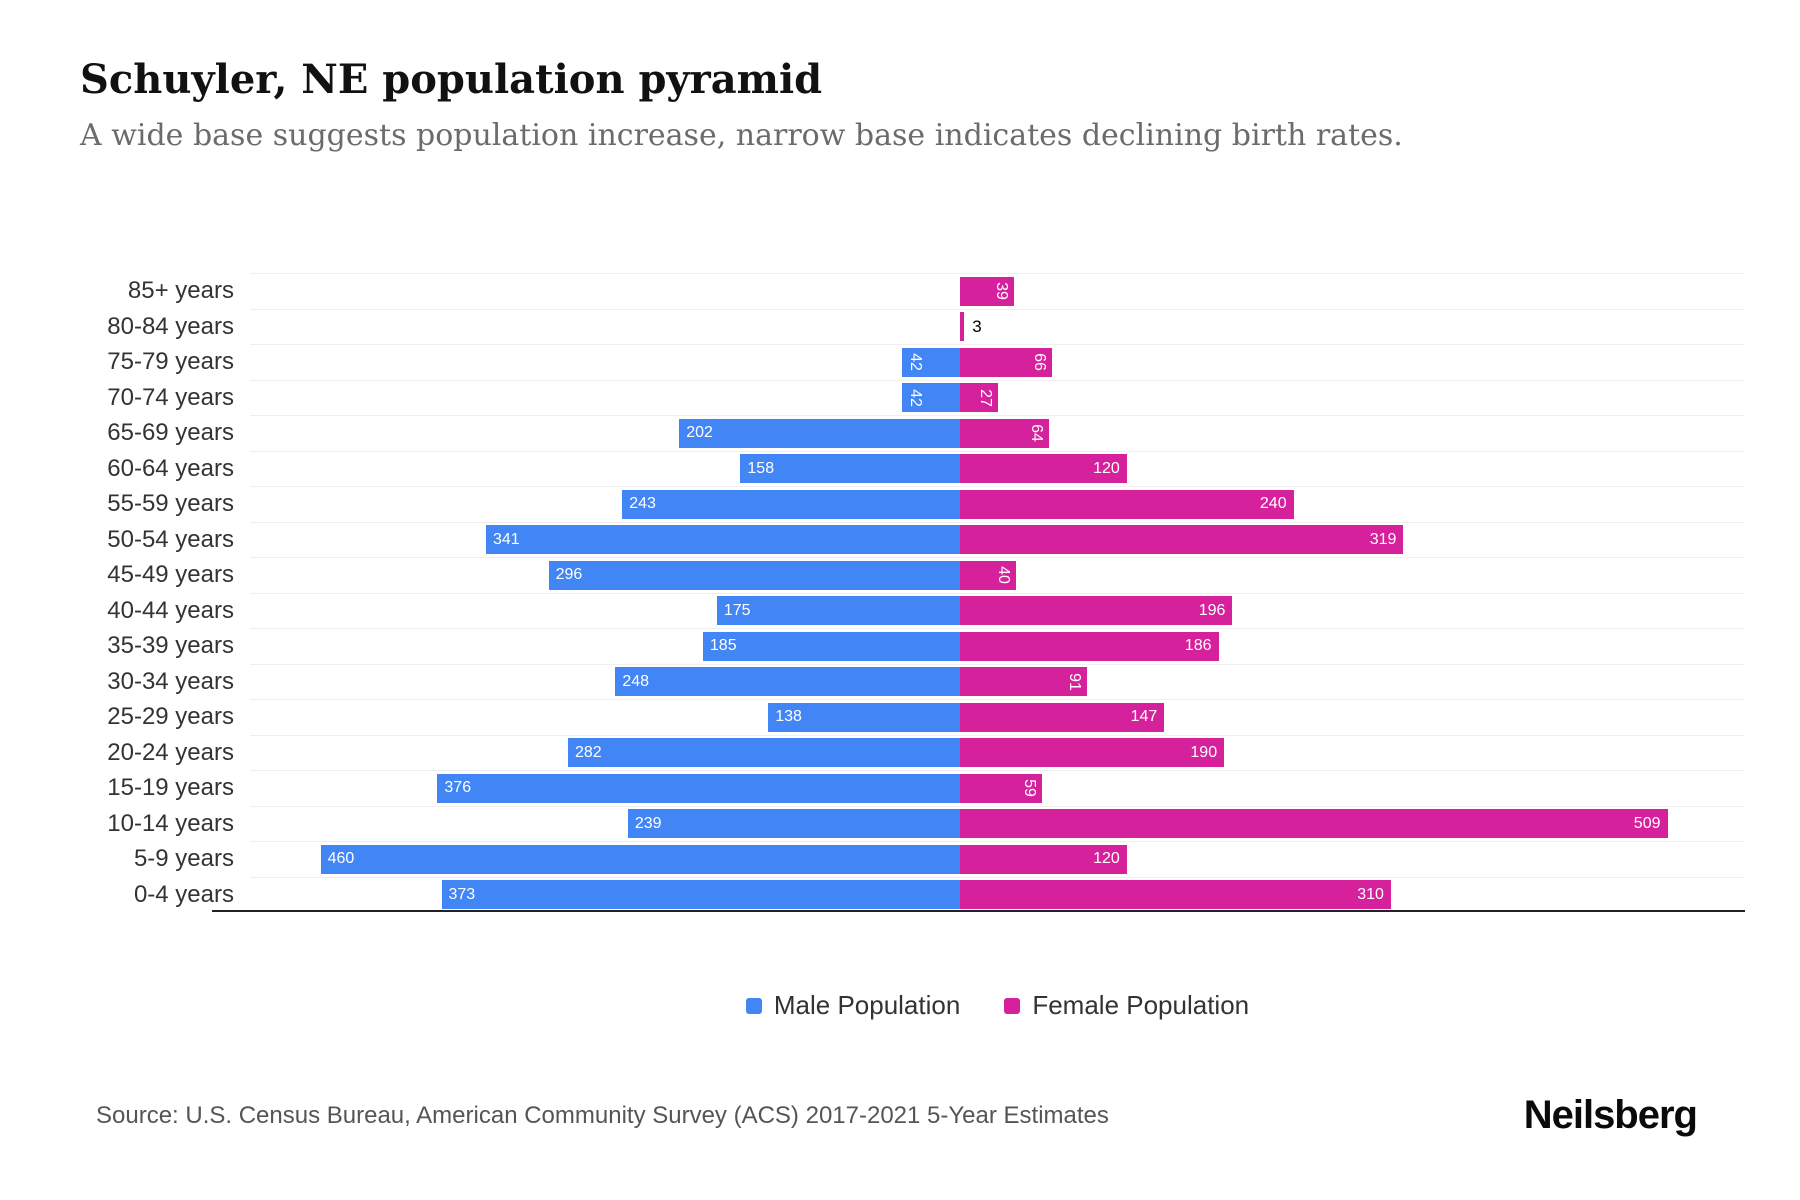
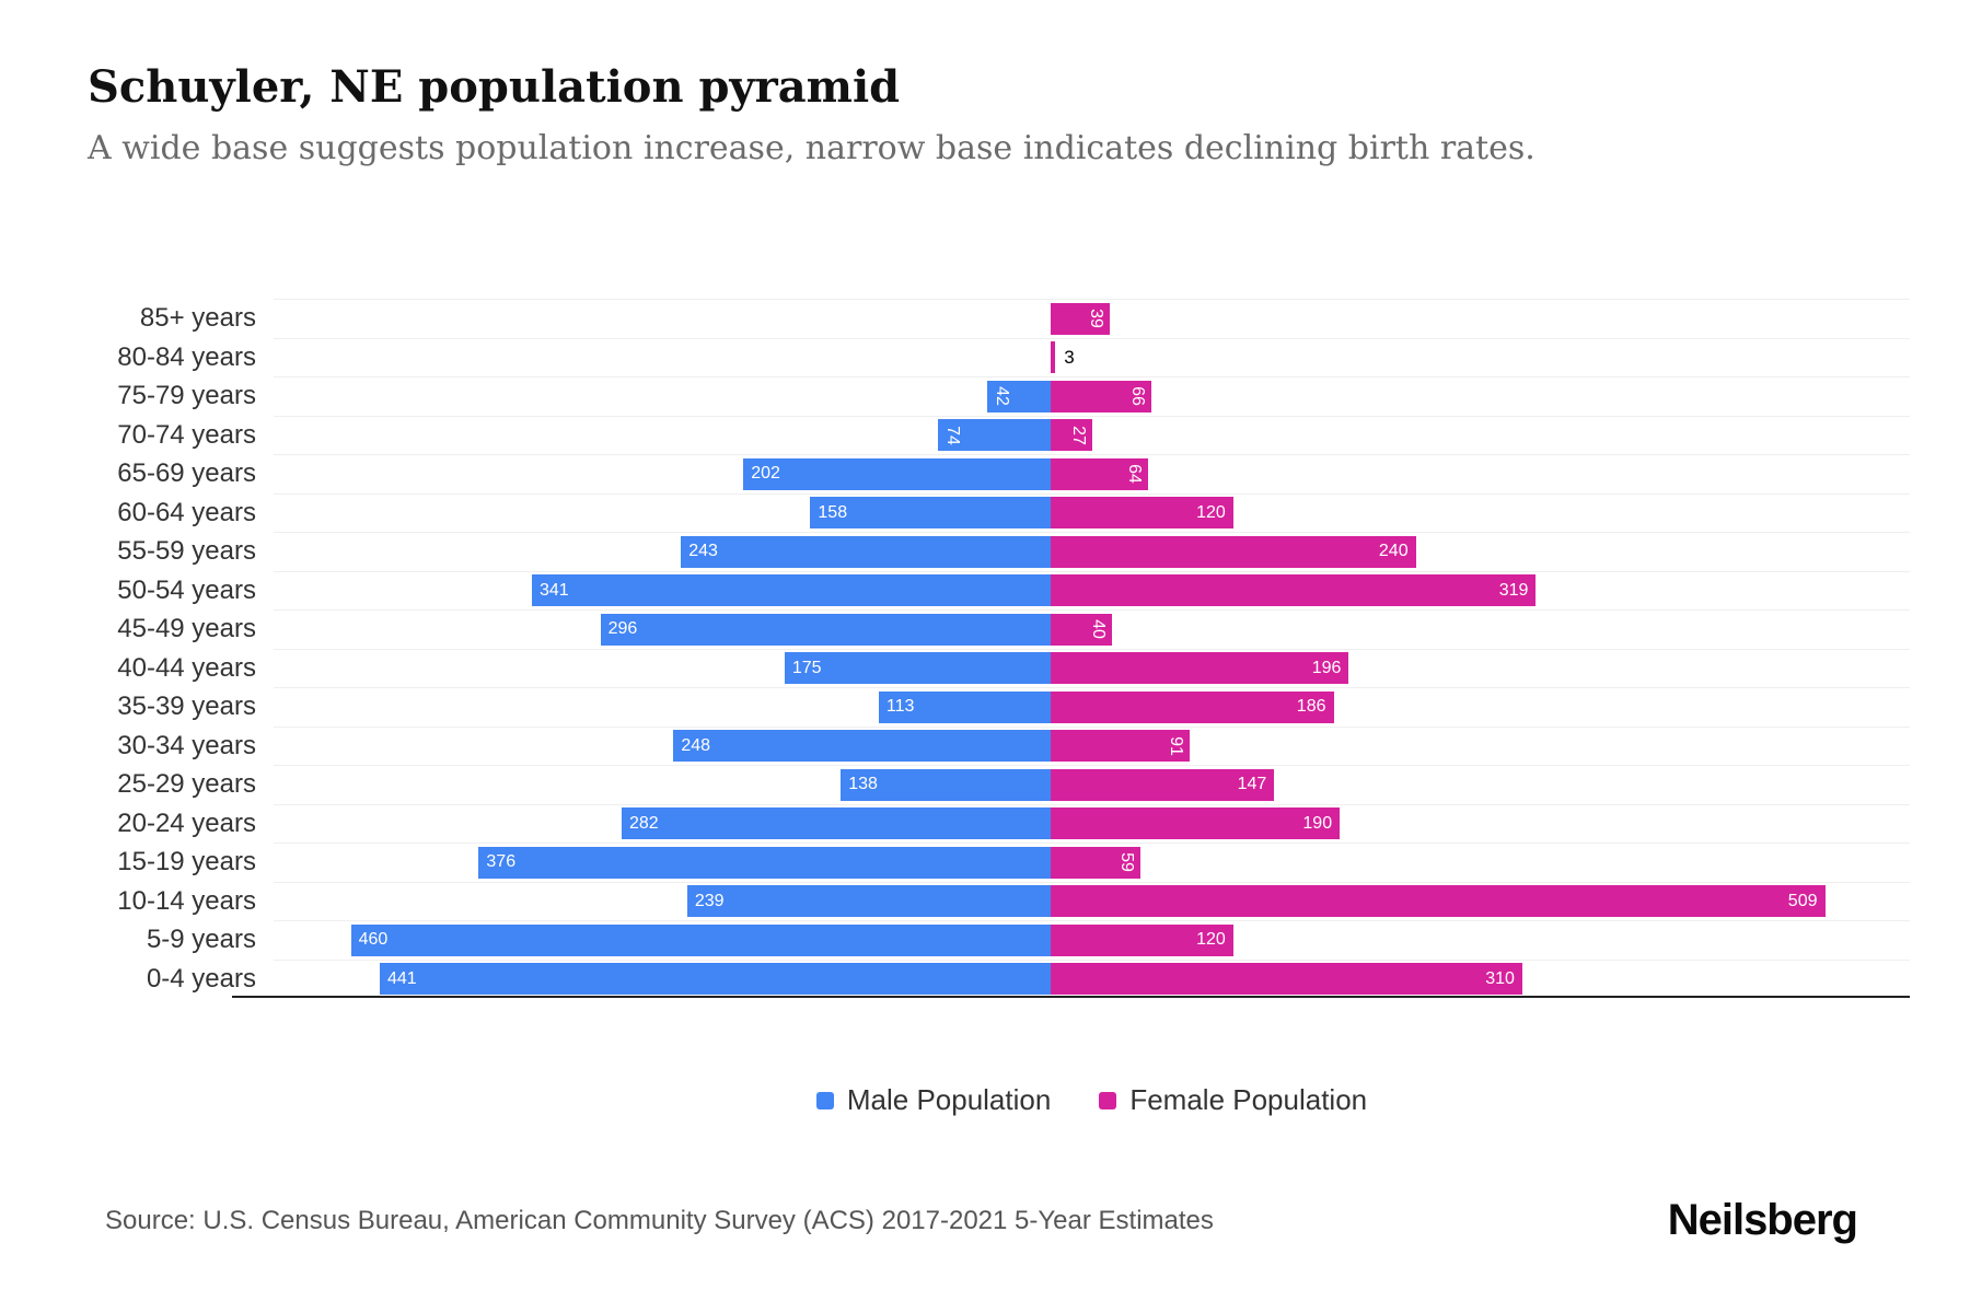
Male Population/70-74 years: 42 -> 74
Male Population/35-39 years: 185 -> 113
Male Population/0-4 years: 373 -> 441
